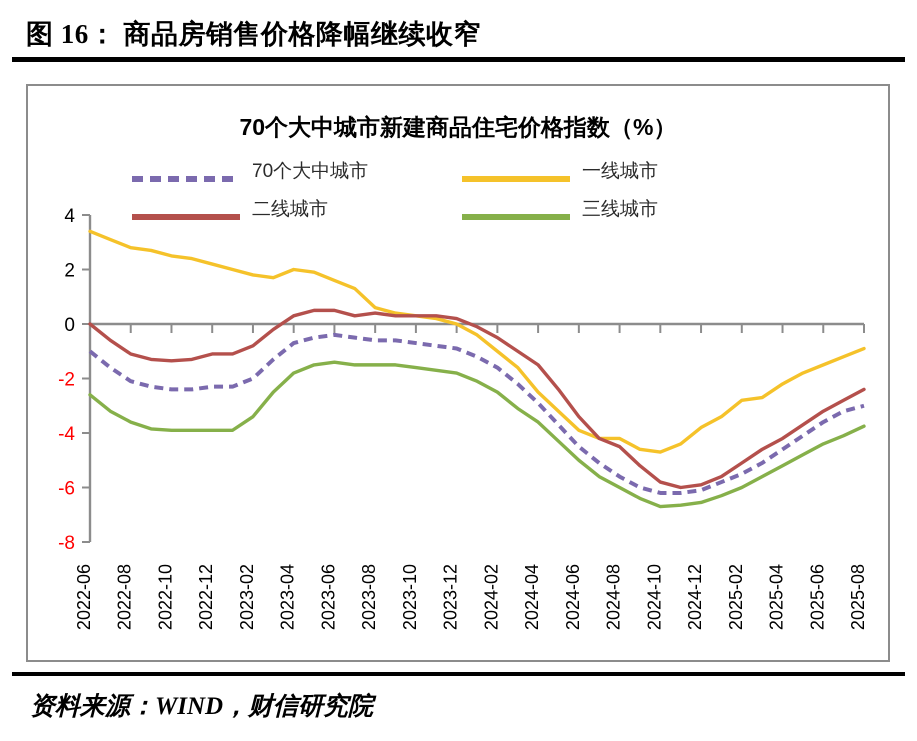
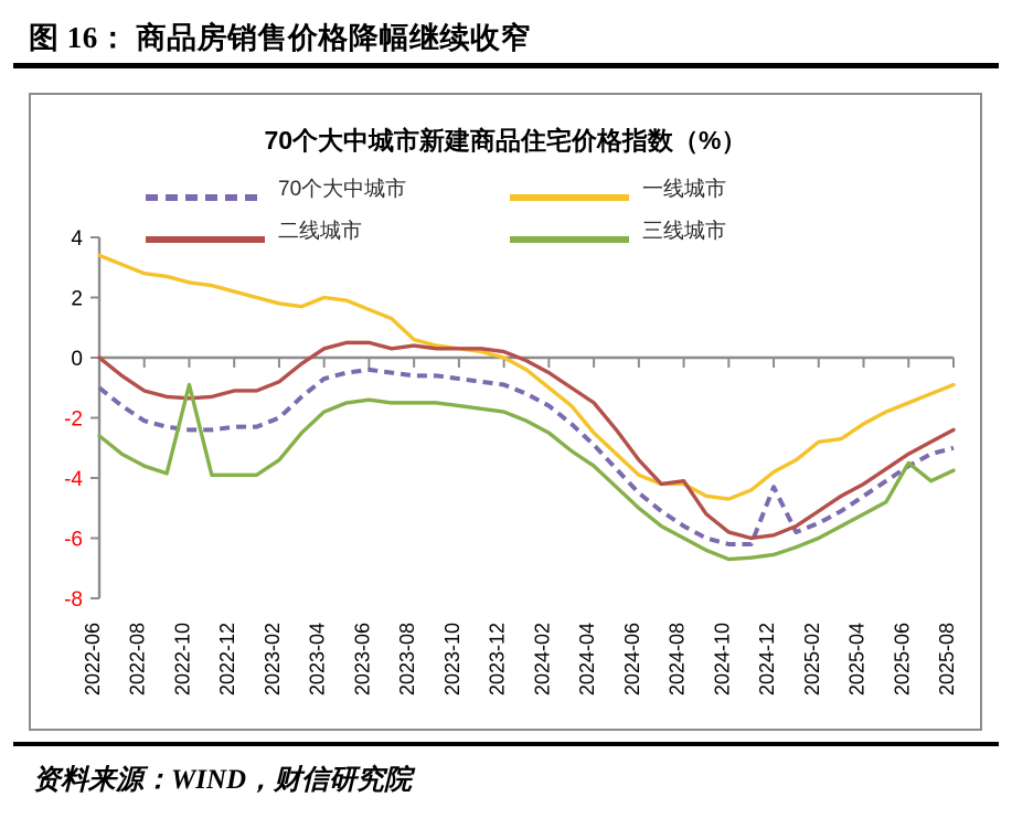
三线城市/2022-10: -3.9 -> -0.9
二线城市/2024-08: -4.5 -> -4.1
70个大中城市/2024-12: -6.1 -> -4.3
三线城市/2025-06: -4.4 -> -3.5
